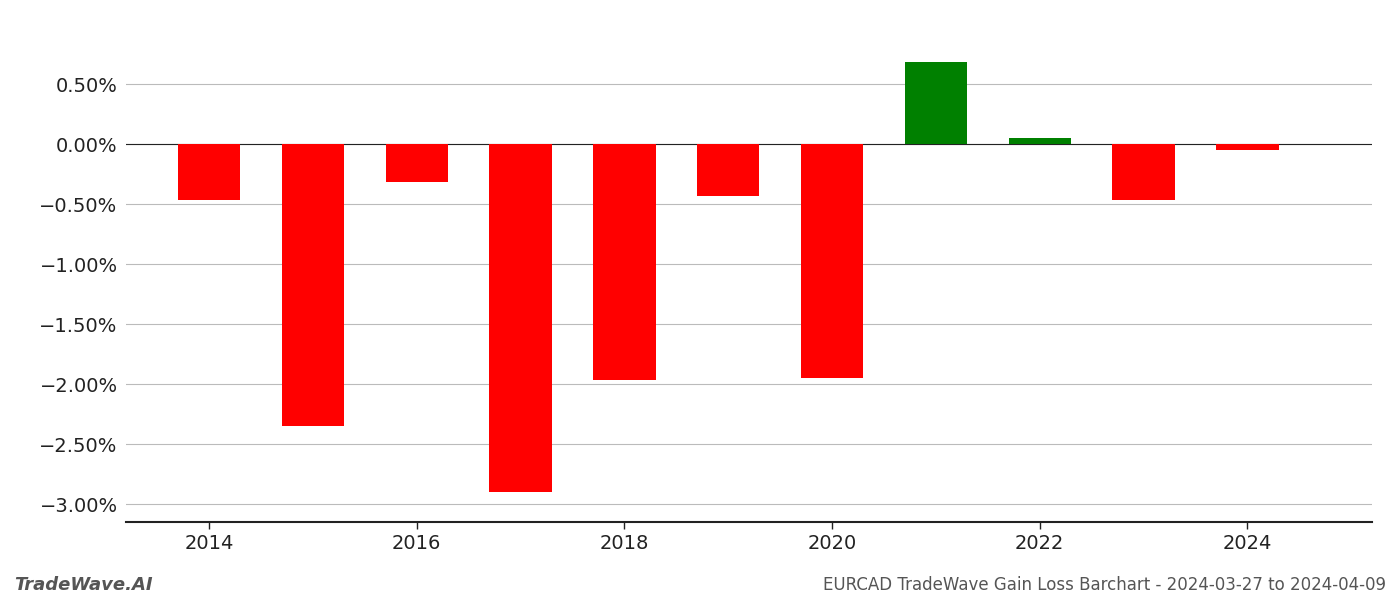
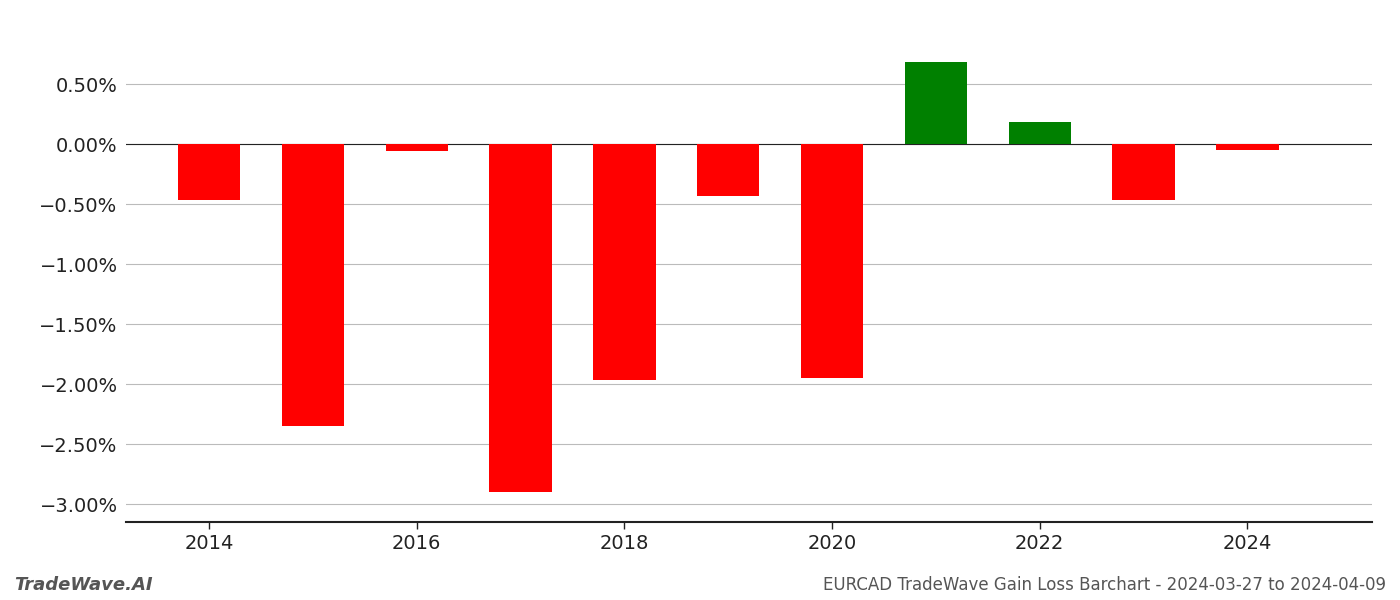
2016: -0.32% -> -0.06%
2022: 0.05% -> 0.18%
